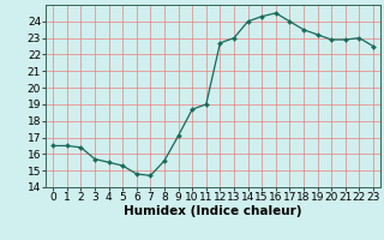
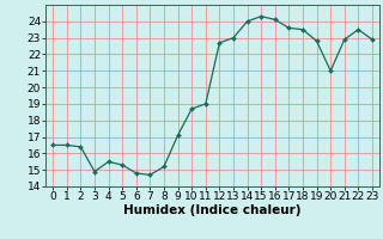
3: 15.7 -> 14.9
8: 15.6 -> 15.2
16: 24.5 -> 24.1
17: 24.0 -> 23.6
19: 23.2 -> 22.8
20: 22.9 -> 21.0
22: 23.0 -> 23.5
23: 22.5 -> 22.9
